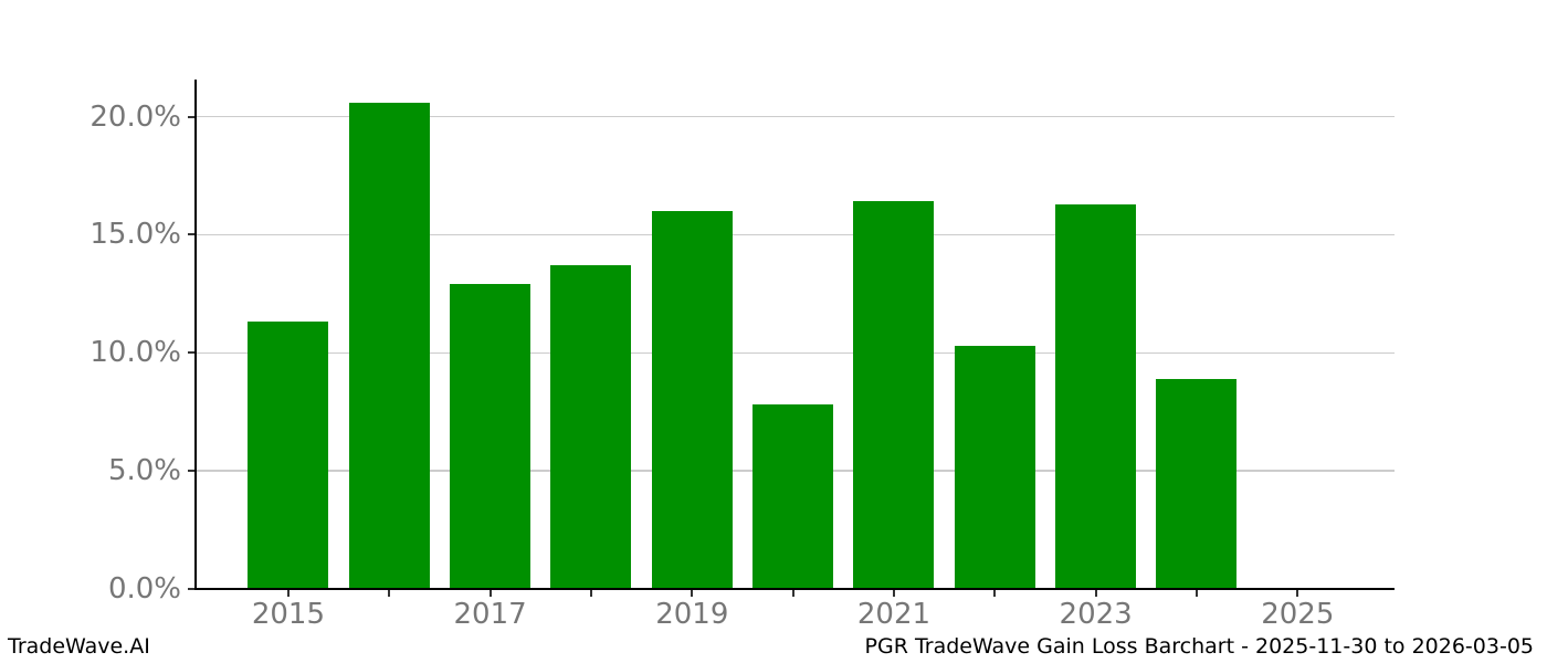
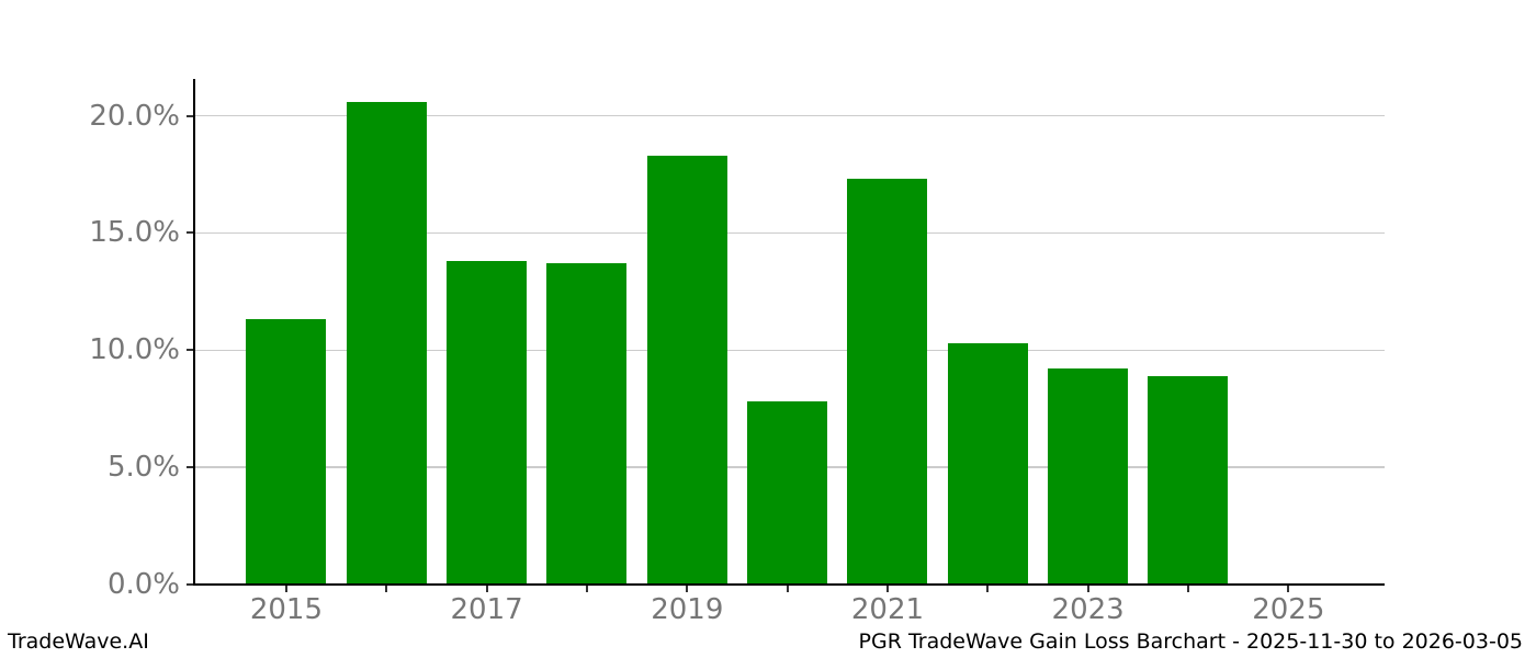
2017: 12.9% -> 13.8%
2019: 16.0% -> 18.3%
2021: 16.4% -> 17.3%
2023: 16.3% -> 9.2%
